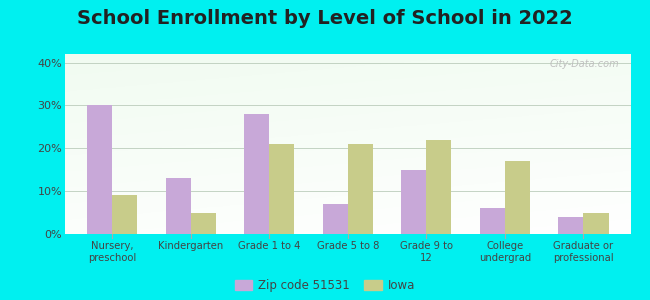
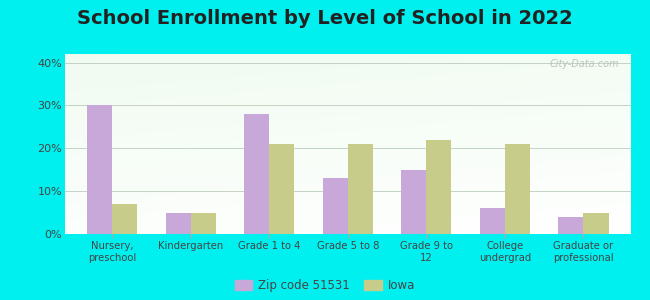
Iowa/Nursery, preschool: 9% -> 7%
Zip code 51531/Kindergarten: 13% -> 5%
Zip code 51531/Grade 5 to 8: 7% -> 13%
Iowa/College undergrad: 17% -> 21%
